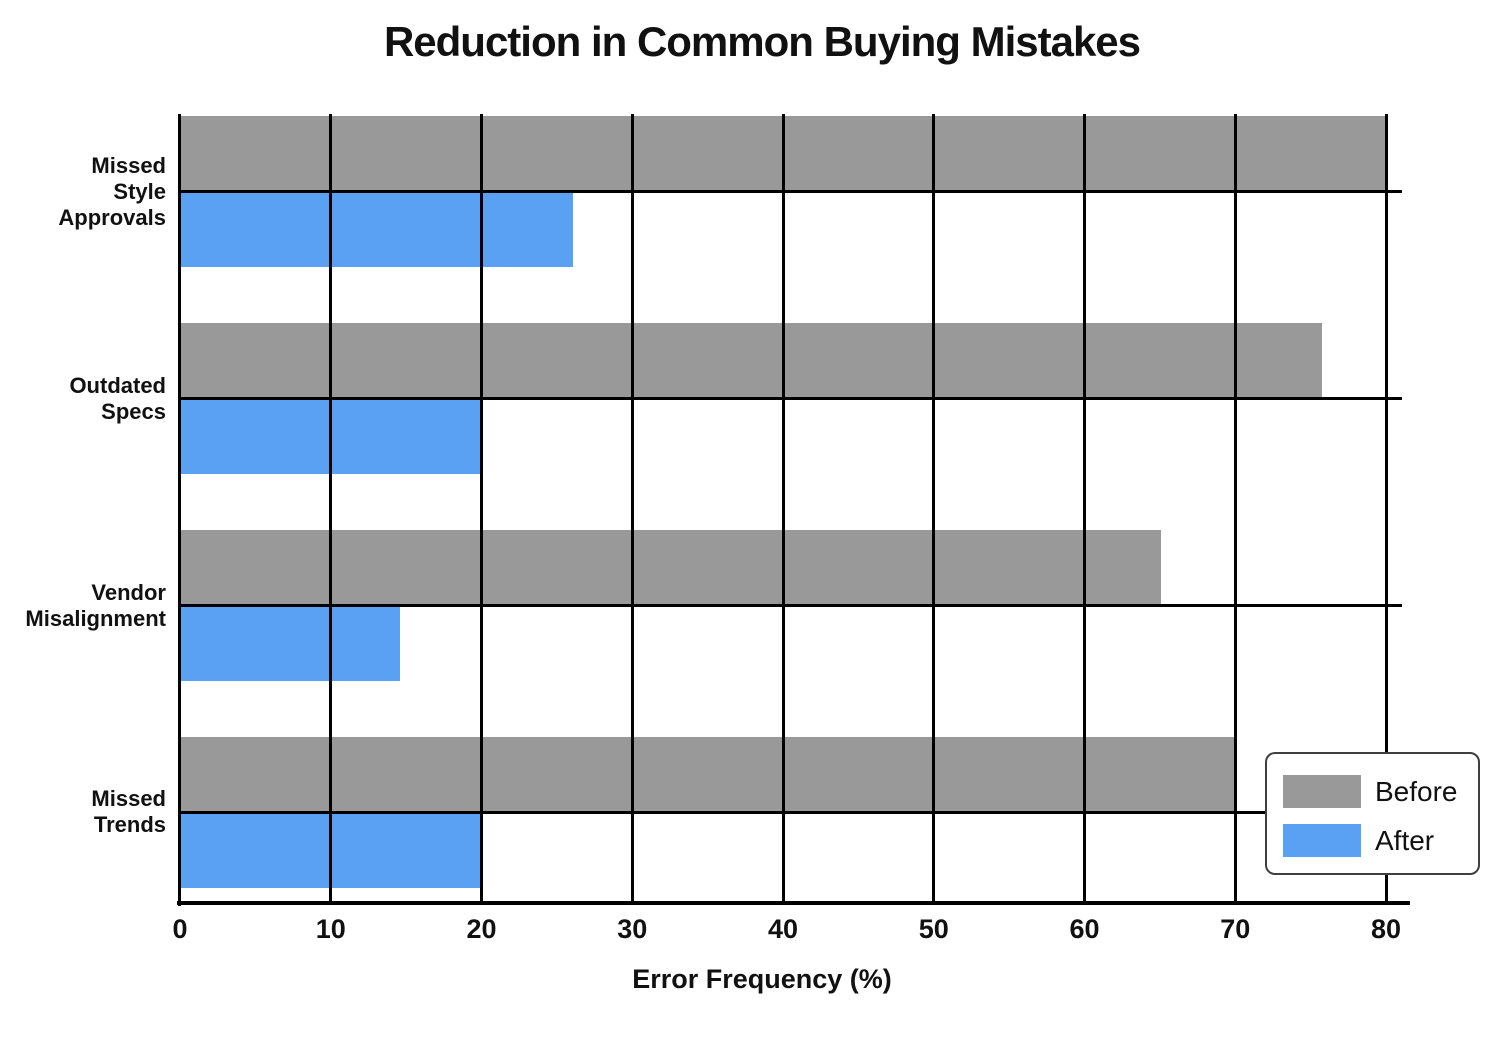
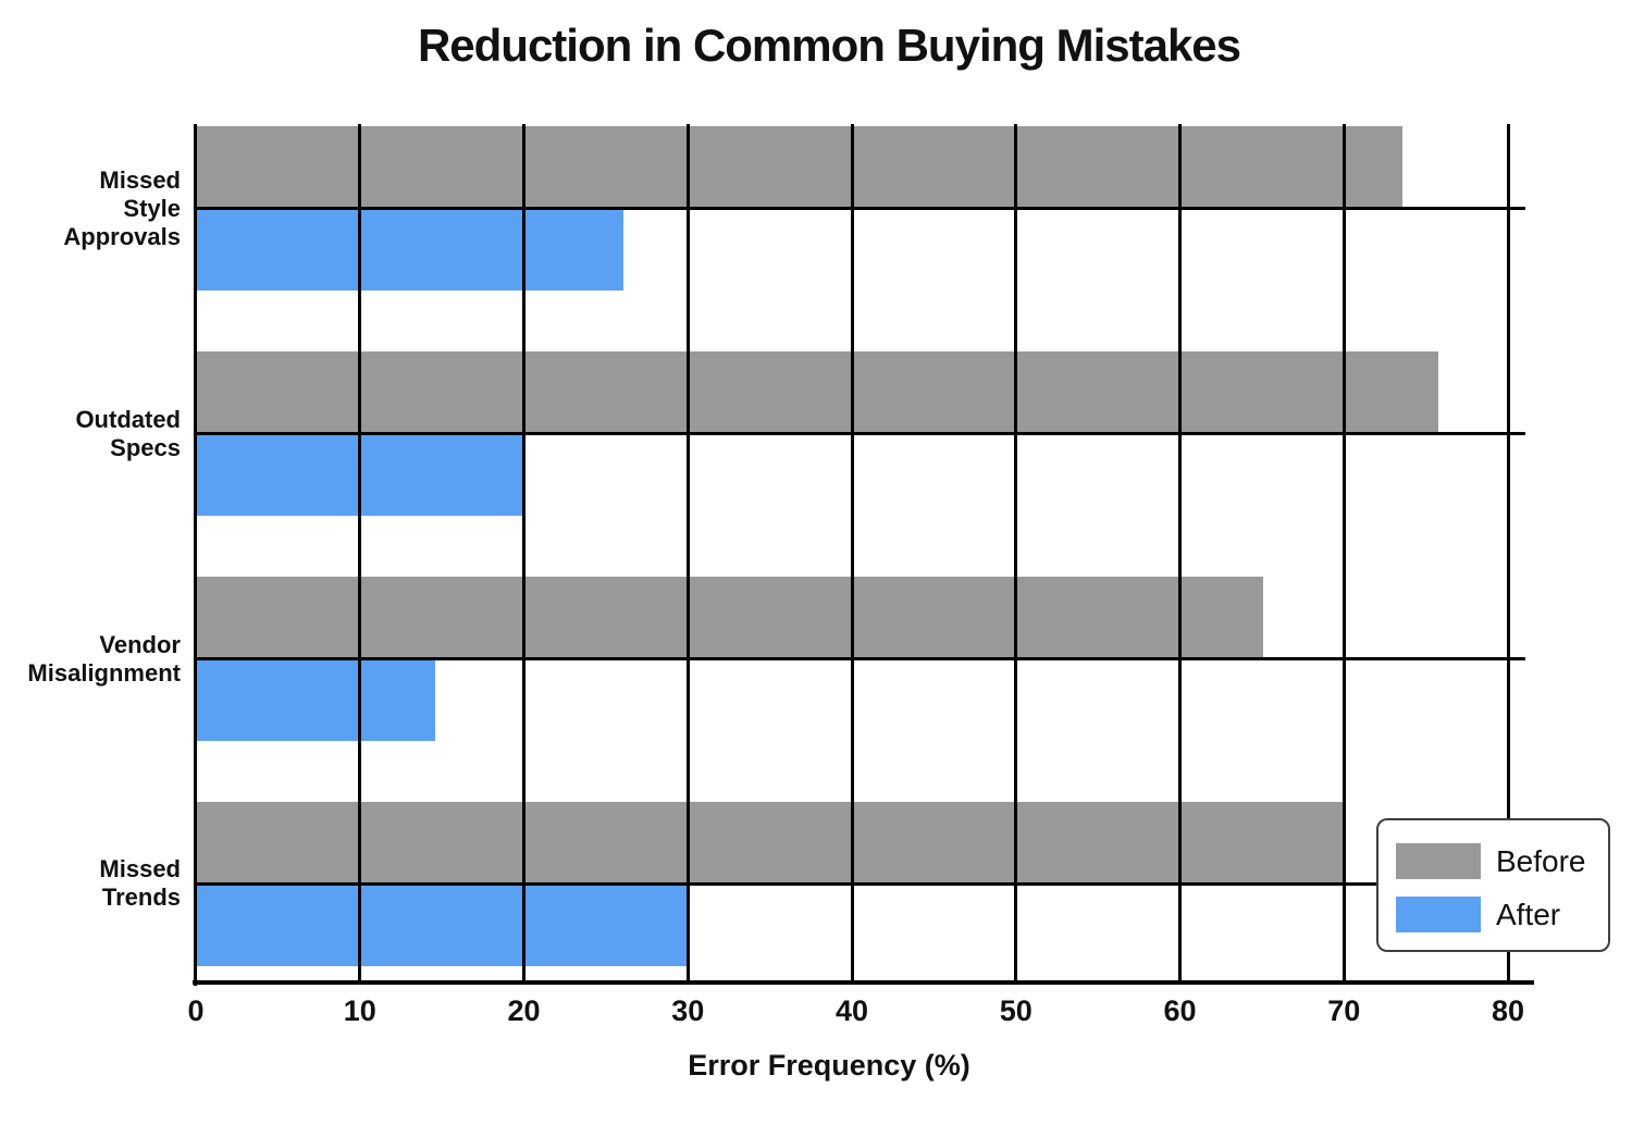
Before/Missed Style Approvals: 80.0 -> 73.5
After/Missed Trends: 20.0 -> 29.9
